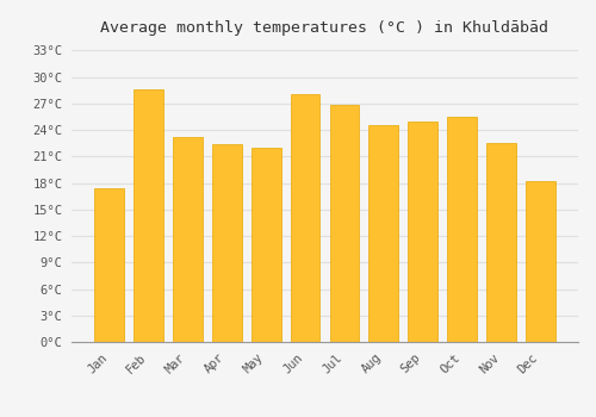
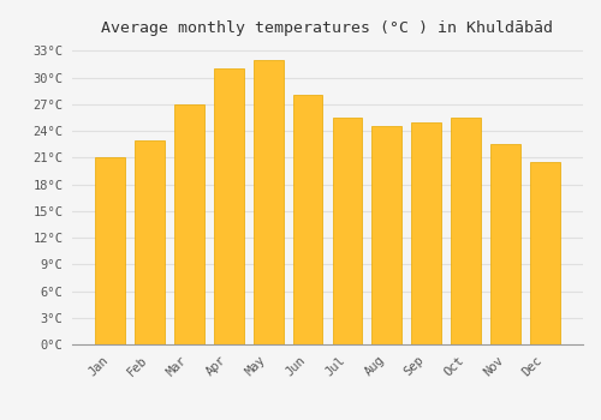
Jan: 17.4°C -> 21.0°C
Feb: 28.6°C -> 23.0°C
Mar: 23.2°C -> 27.0°C
Apr: 22.4°C -> 31.0°C
May: 22.0°C -> 32.0°C
Jul: 26.8°C -> 25.5°C
Dec: 18.2°C -> 20.5°C
